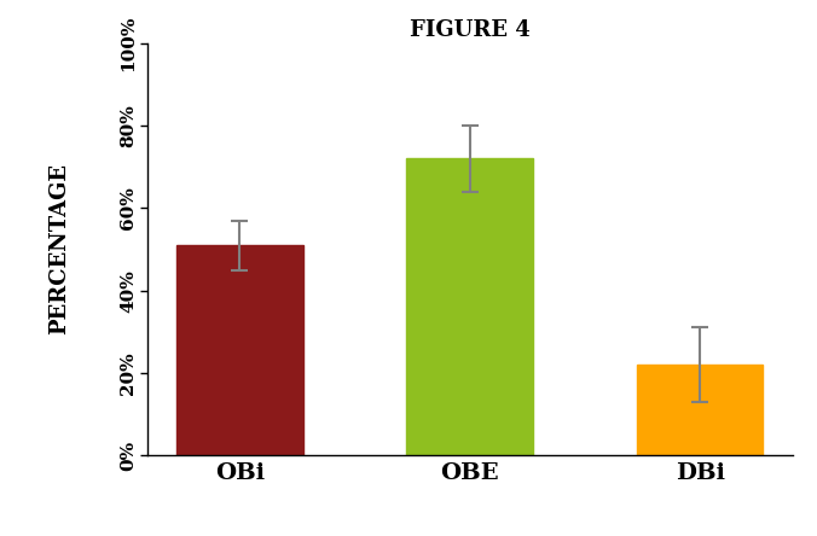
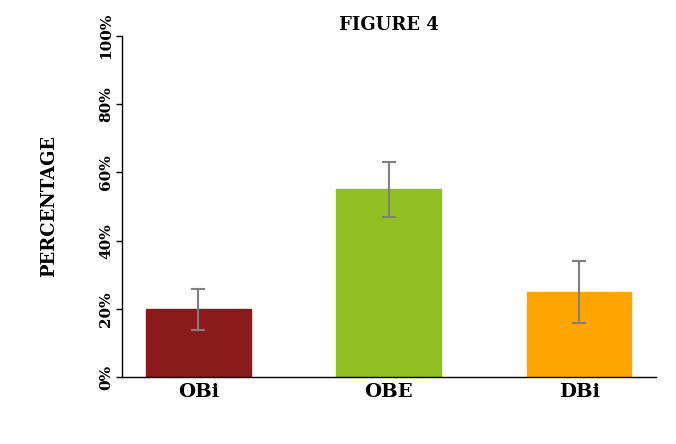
OBi: 51% -> 20%
OBE: 72% -> 55%
DBi: 22% -> 25%
